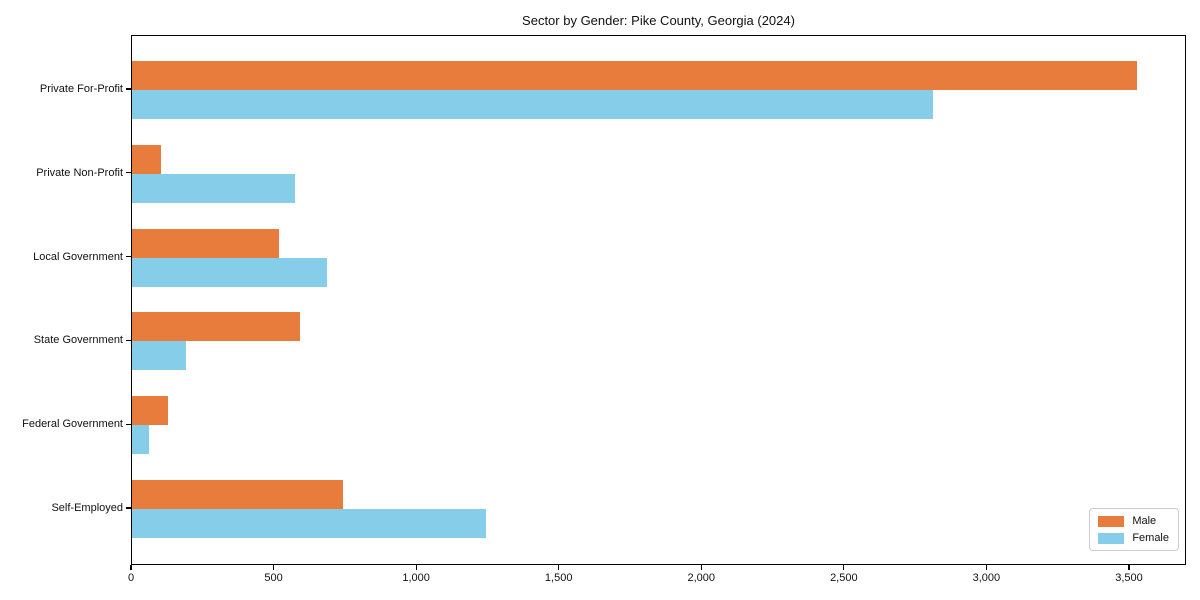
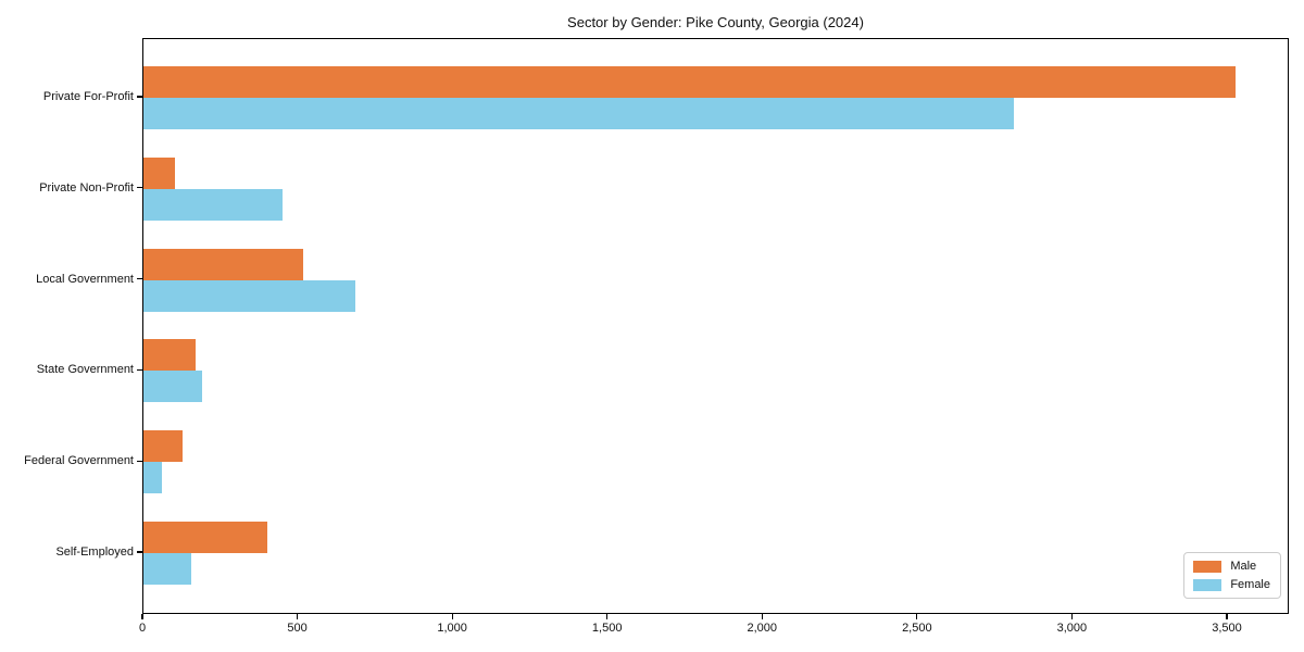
Female/Private Non-Profit: 570 -> 450
Male/State Government: 590 -> 170
Male/Self-Employed: 740 -> 400
Female/Self-Employed: 1240 -> 160
